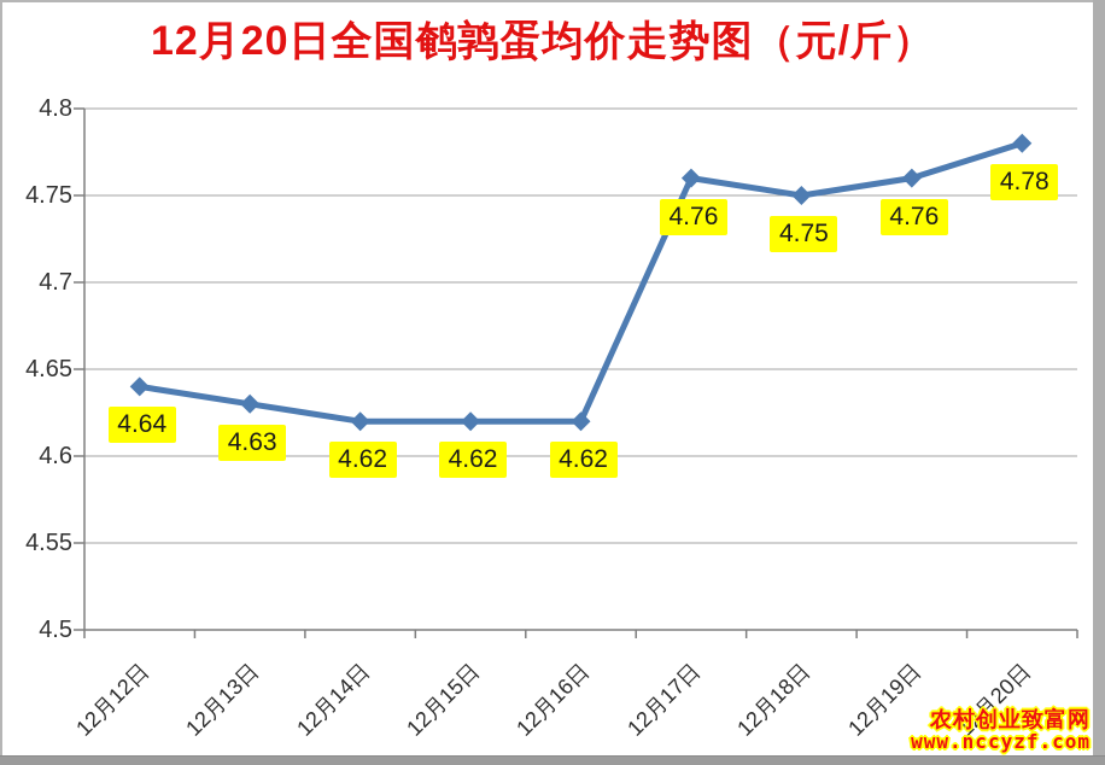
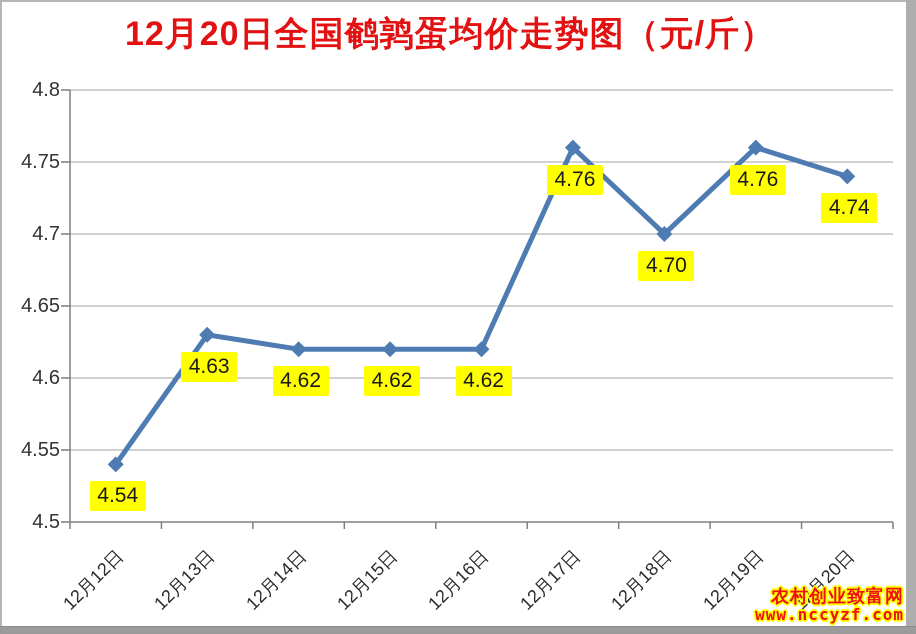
12月12日: 4.64 -> 4.54
12月18日: 4.75 -> 4.70
12月20日: 4.78 -> 4.74
